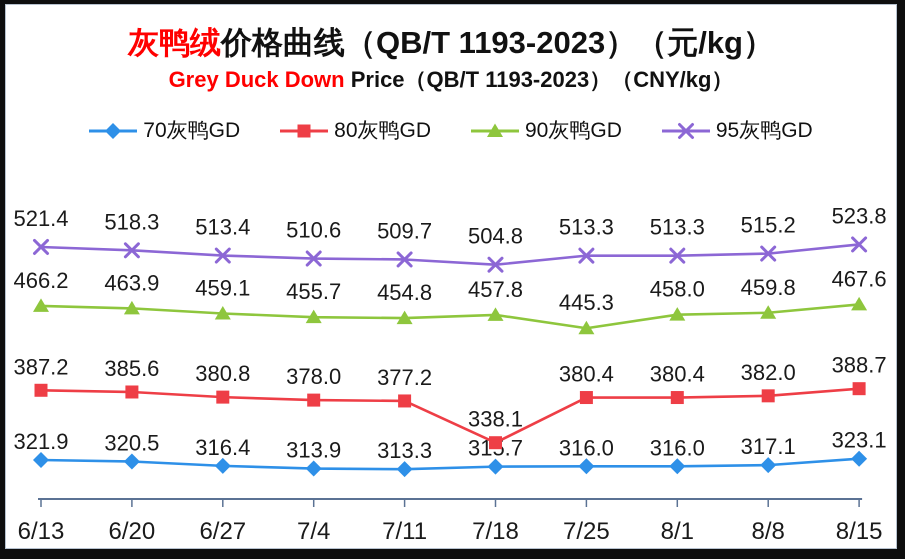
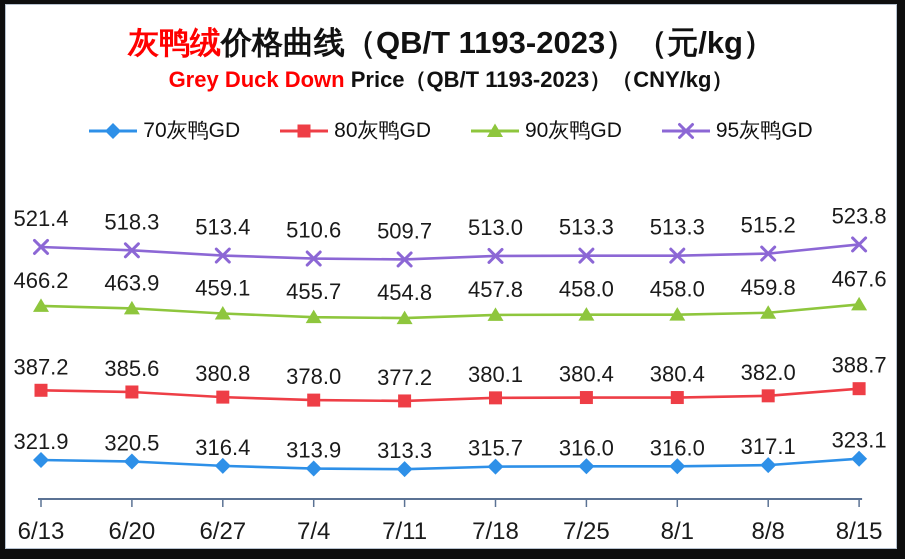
80灰鸭GD/7/18: 338.1 -> 380.1
95灰鸭GD/7/18: 504.8 -> 513.0
90灰鸭GD/7/25: 445.3 -> 458.0
